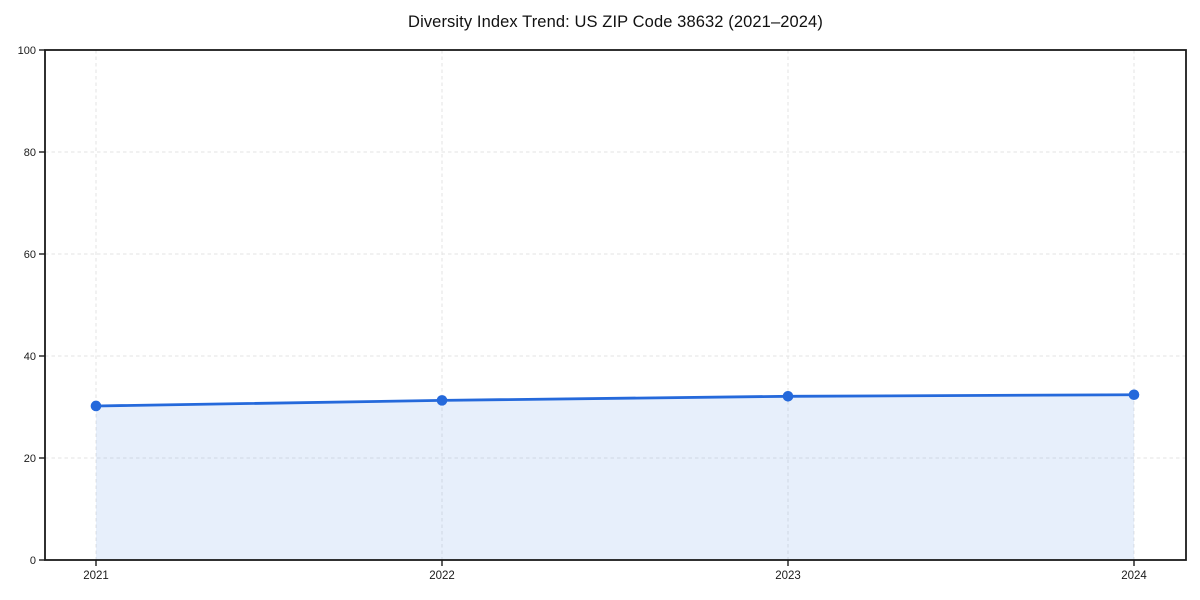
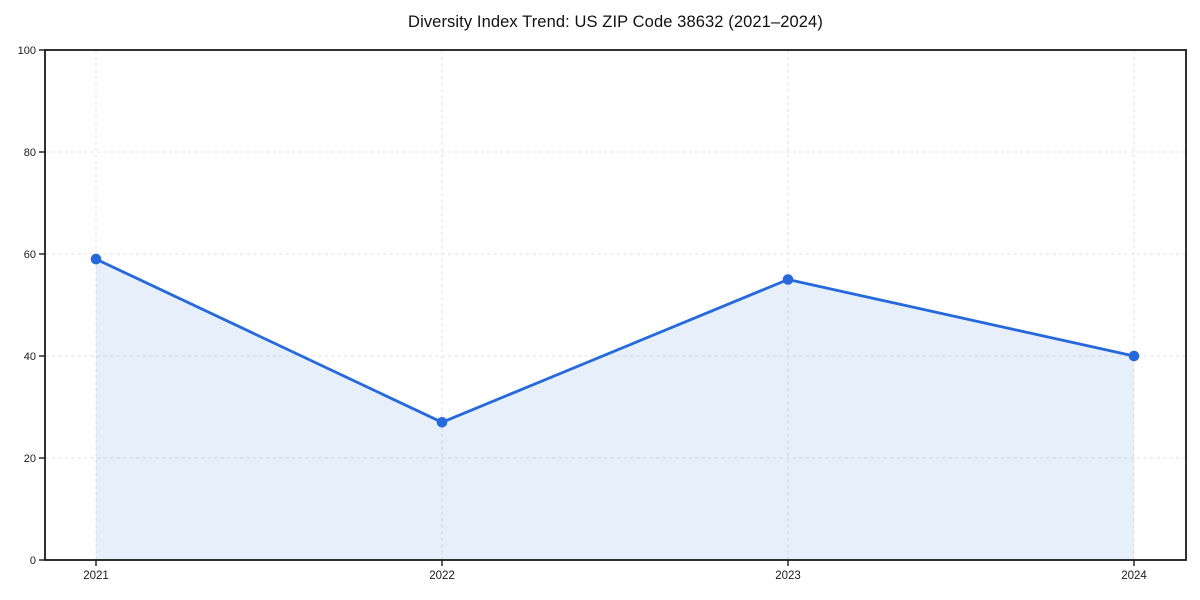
2021: 30 -> 59
2022: 31 -> 27
2023: 32 -> 55
2024: 32 -> 40
